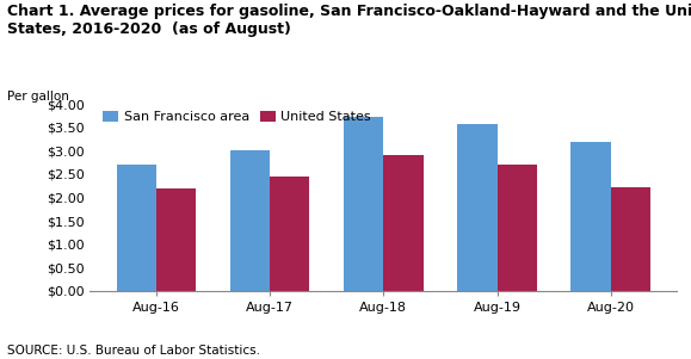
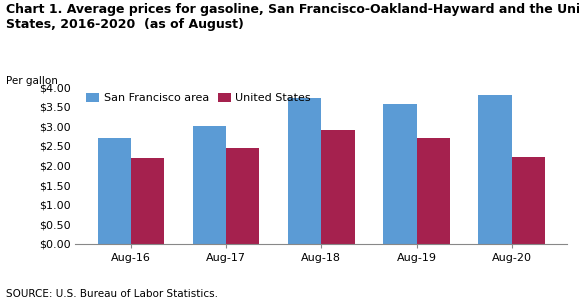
San Francisco area/Aug-20: $3.20 -> $3.80
